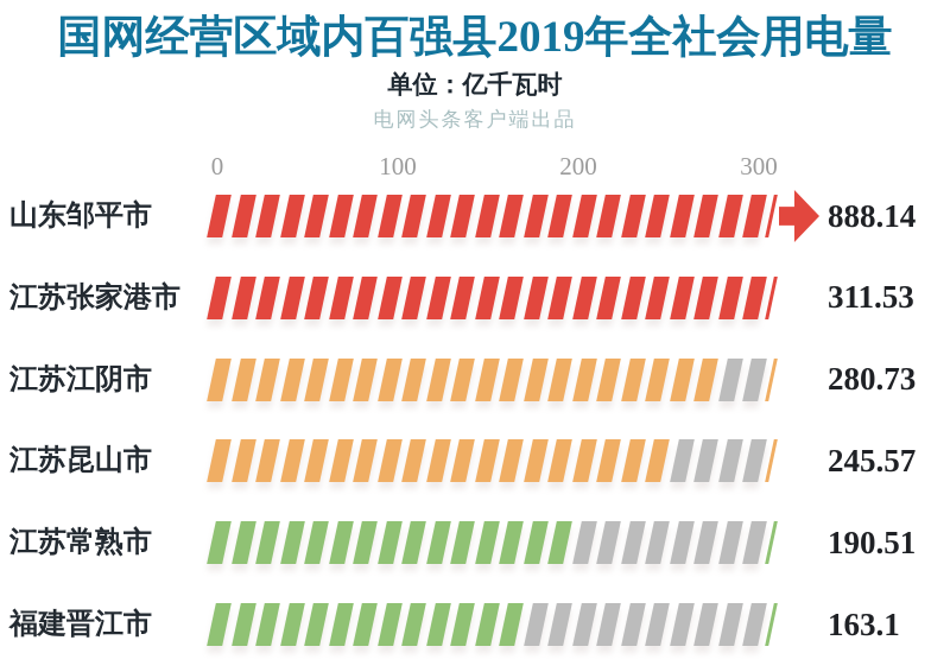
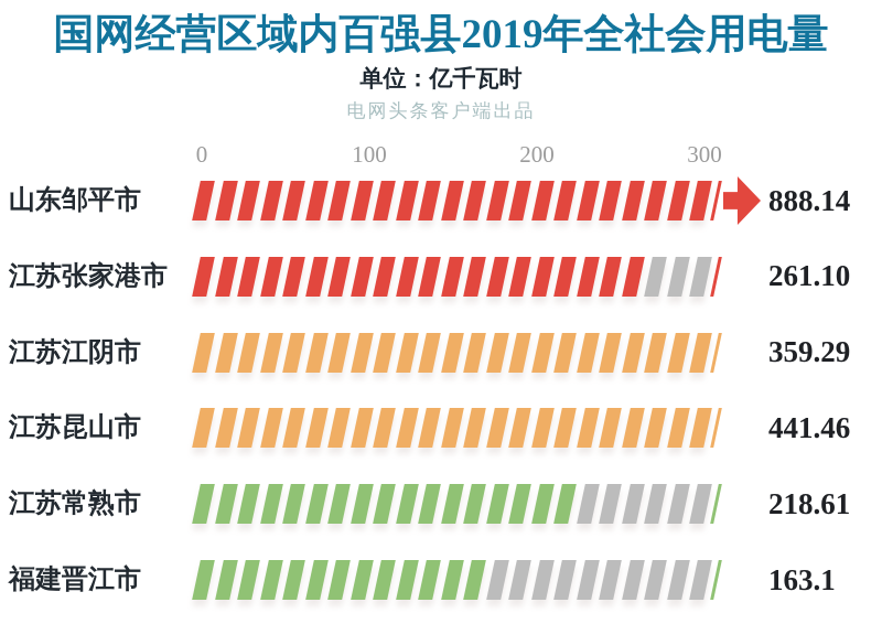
江苏张家港市: 311.53 -> 261.10
江苏江阴市: 280.73 -> 359.29
江苏昆山市: 245.57 -> 441.46
江苏常熟市: 190.51 -> 218.61
